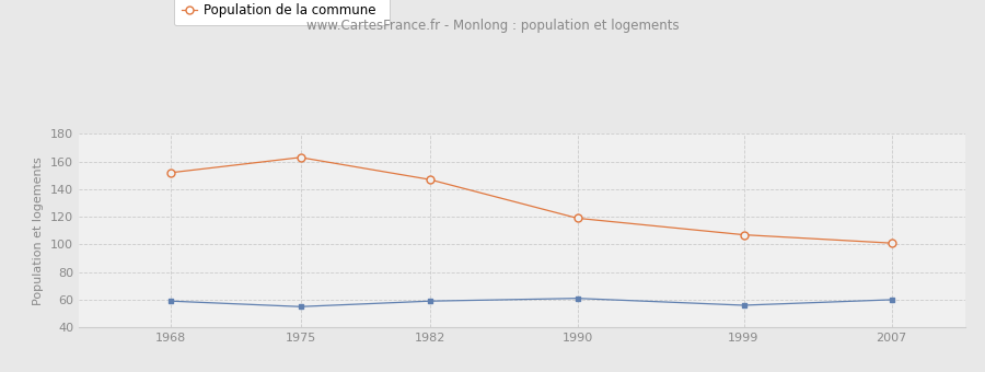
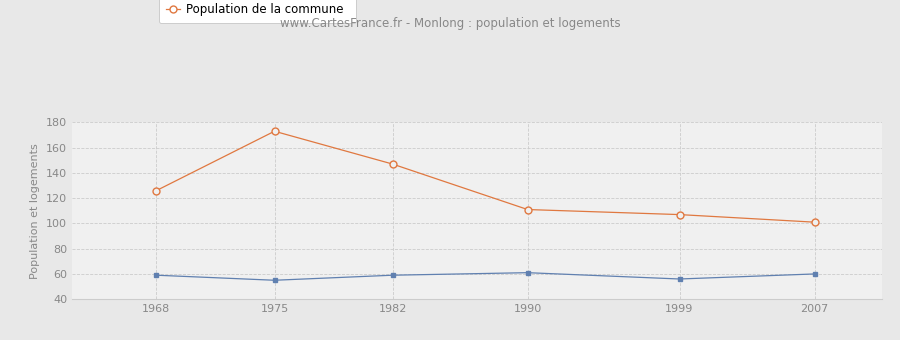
Population de la commune/1968: 152 -> 126
Population de la commune/1975: 163 -> 173
Population de la commune/1990: 119 -> 111
